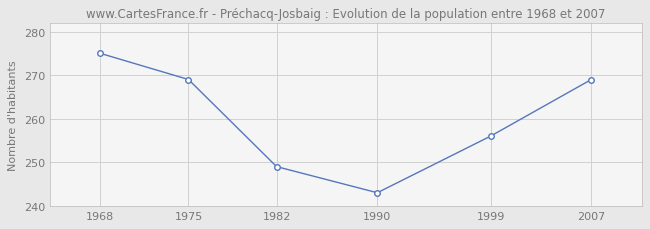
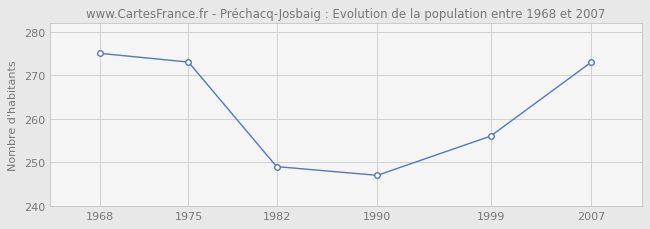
1975: 269 -> 273
1990: 243 -> 247
2007: 269 -> 273
